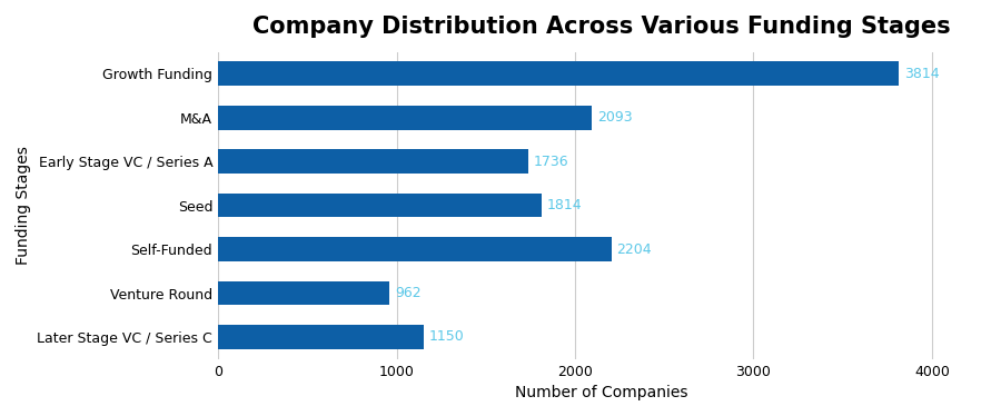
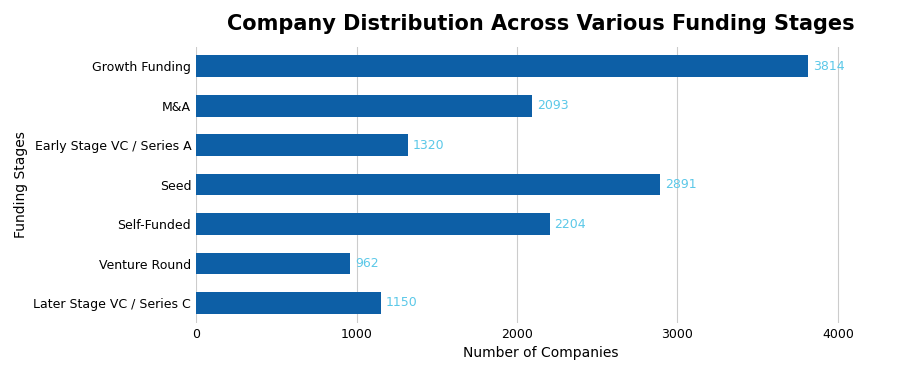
Early Stage VC / Series A: 1736 -> 1320
Seed: 1814 -> 2891
